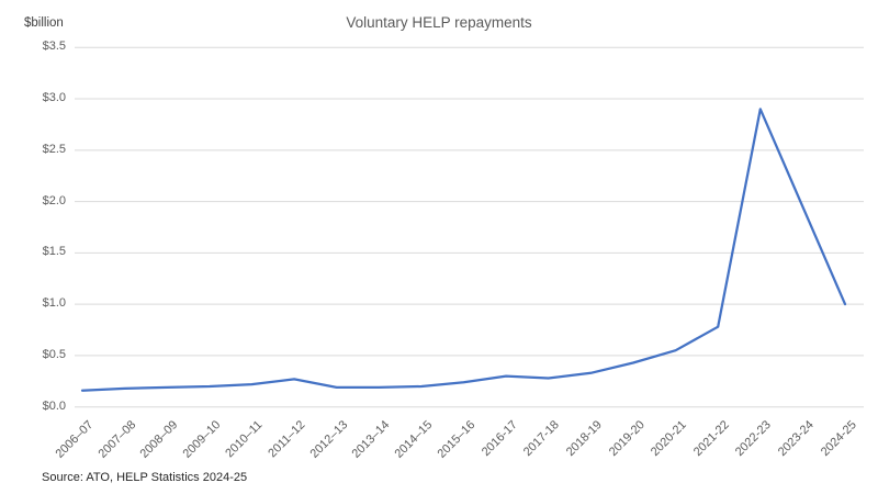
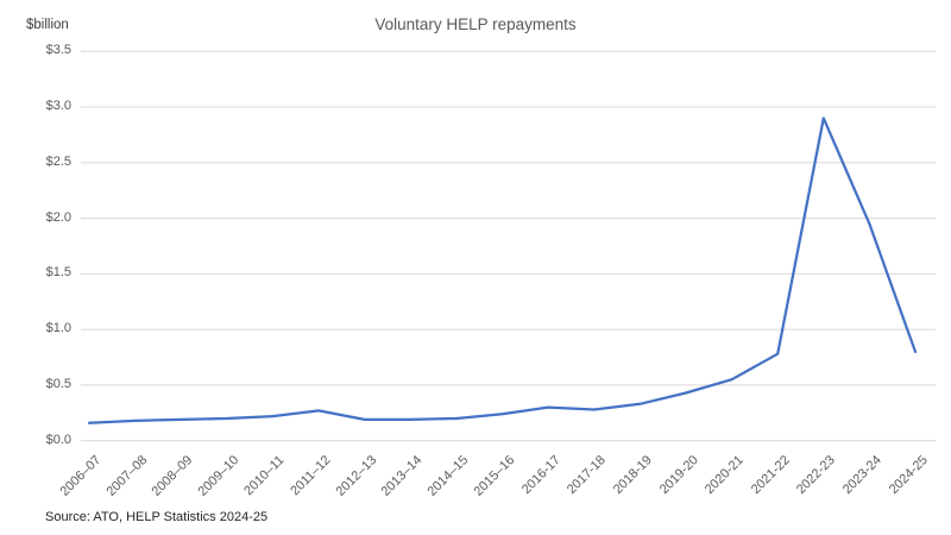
2024-25: $1.0 -> $0.8
